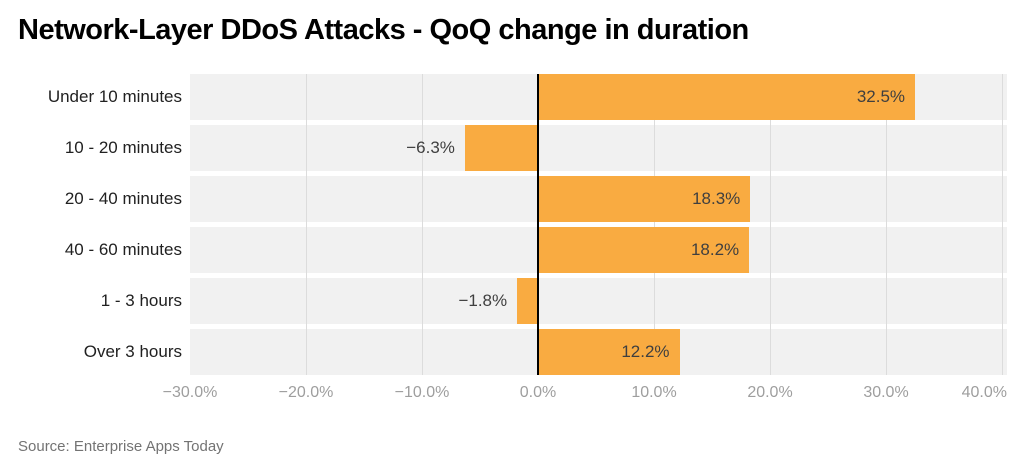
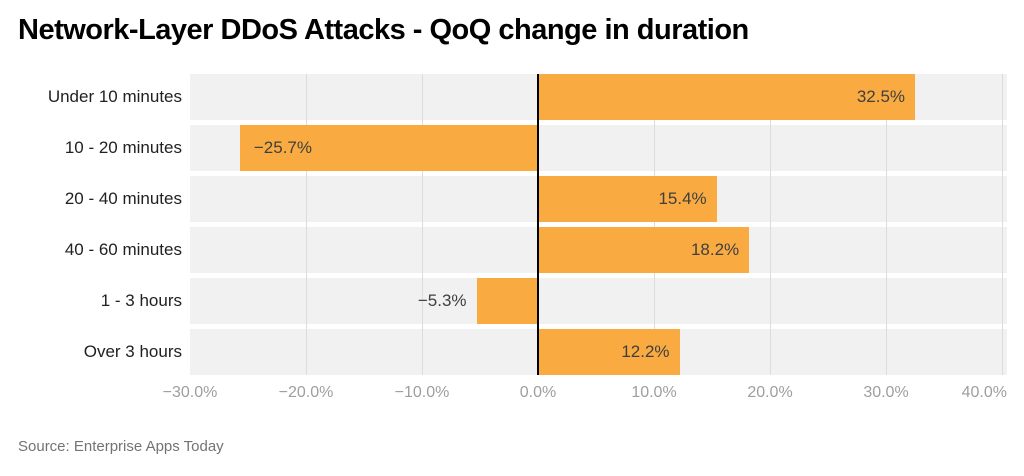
10 - 20 minutes: −6.3% -> −25.7%
20 - 40 minutes: 18.3% -> 15.4%
1 - 3 hours: −1.8% -> −5.3%
